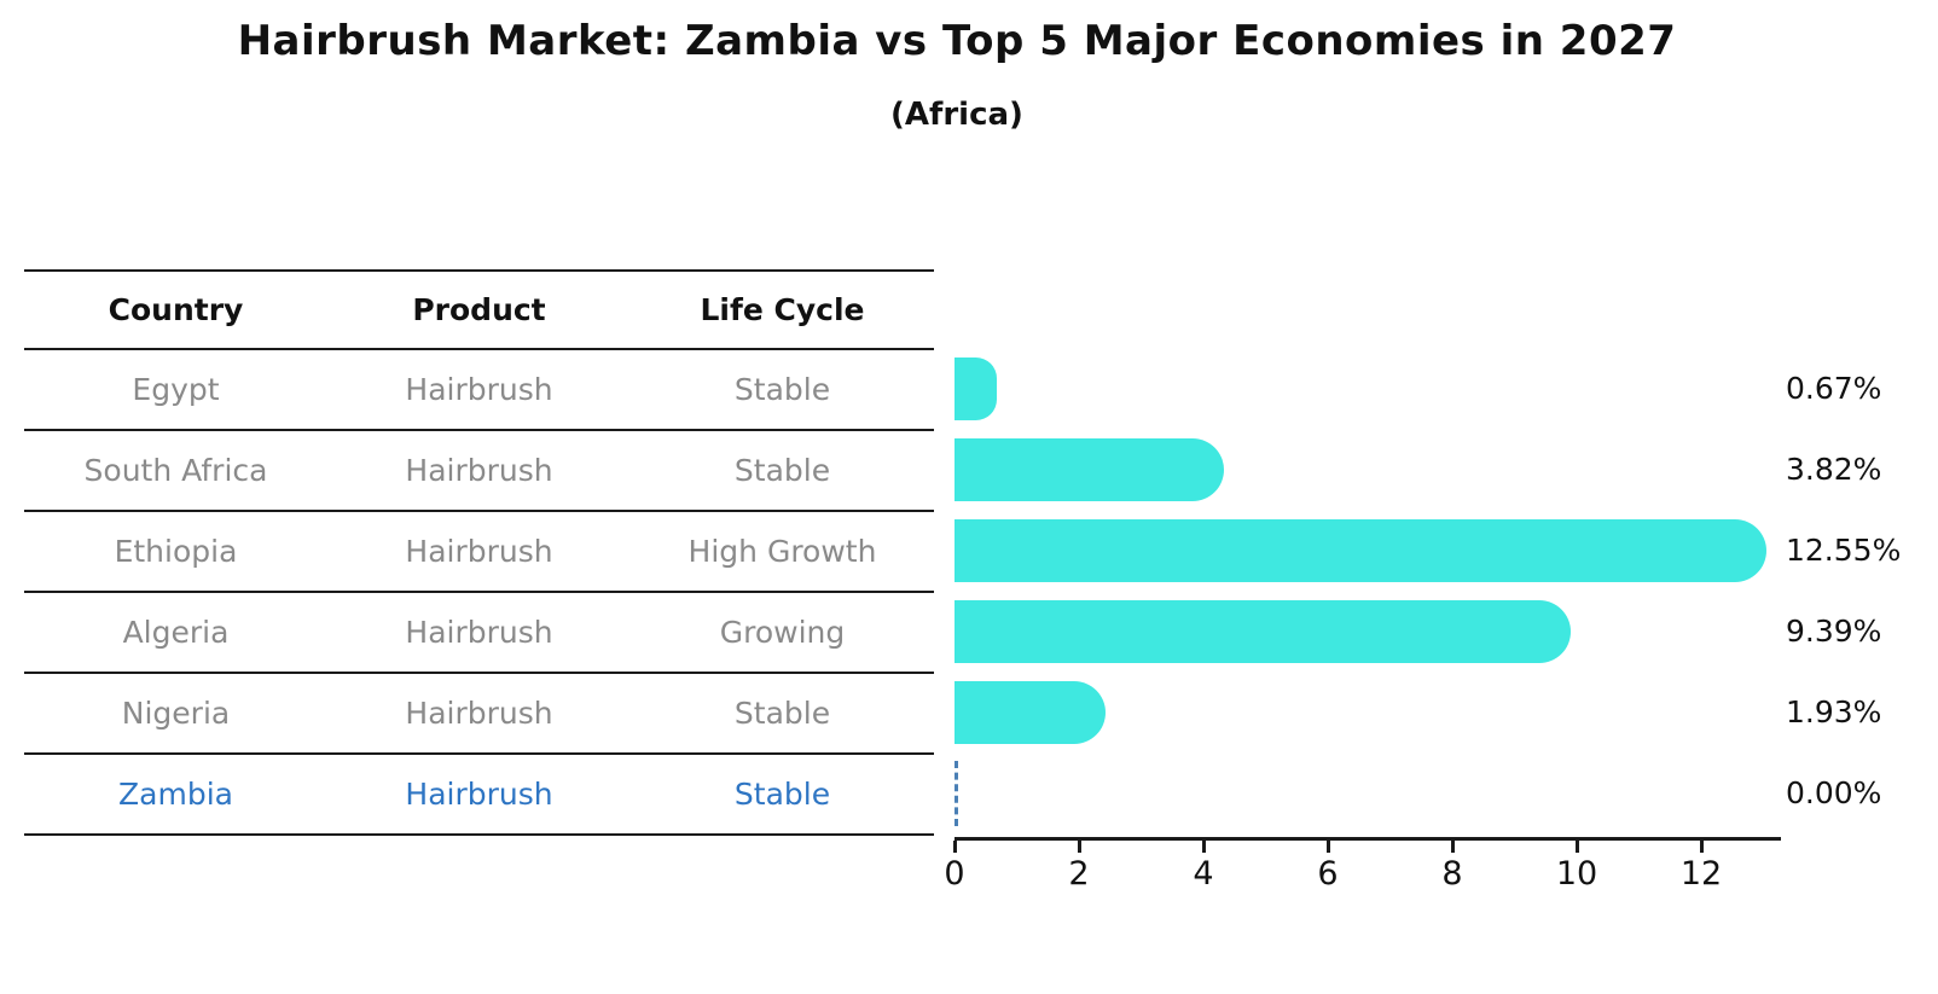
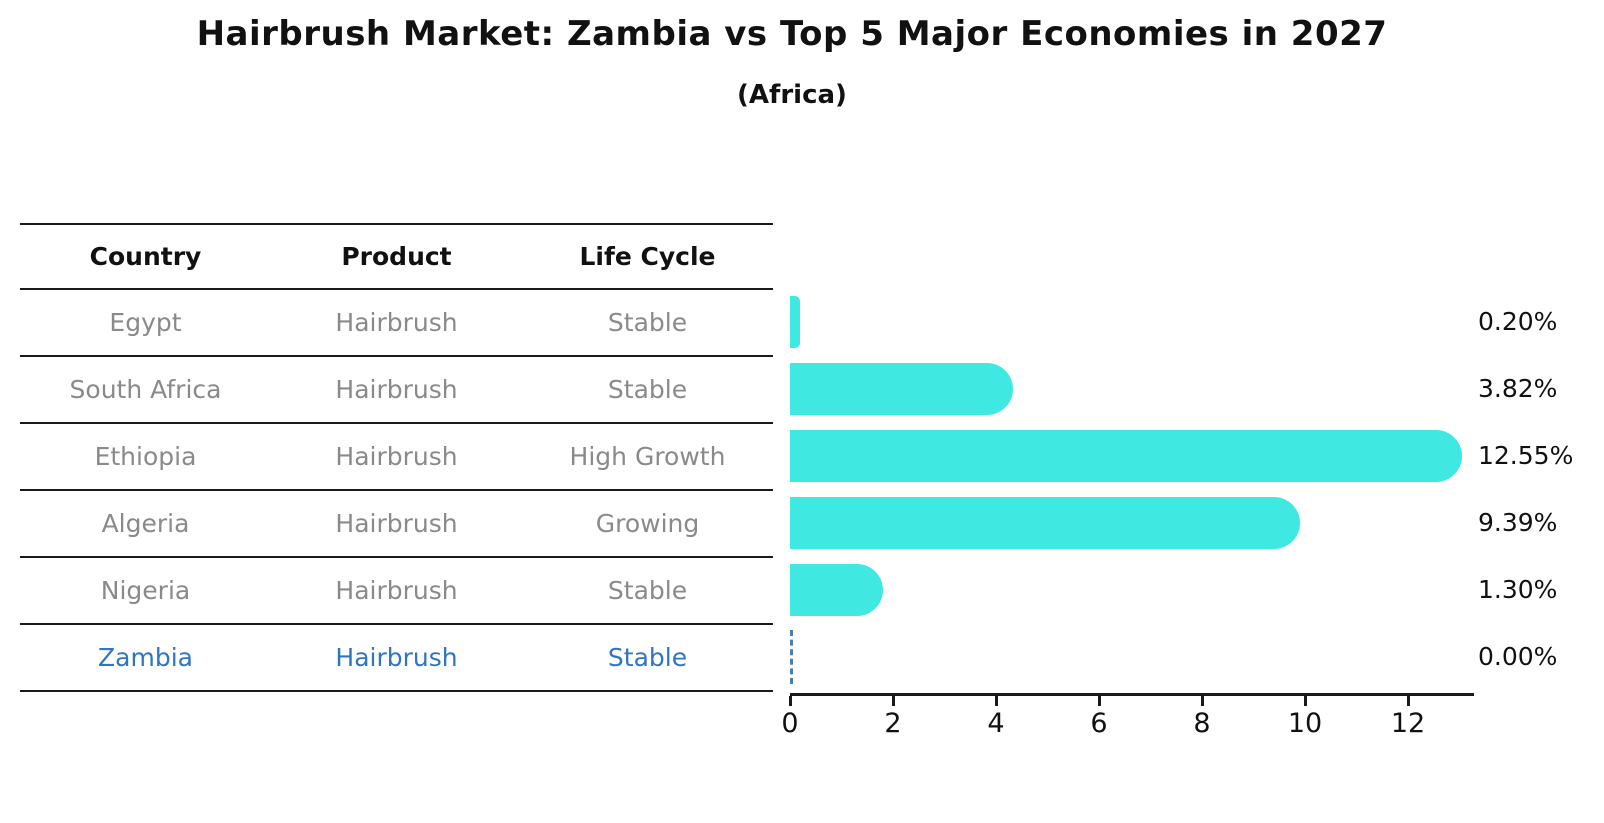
Egypt: 0.67% -> 0.20%
Nigeria: 1.93% -> 1.30%
